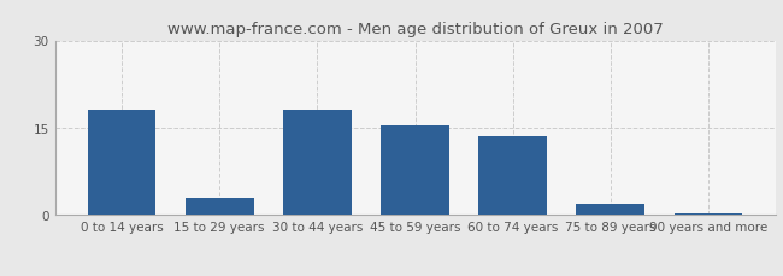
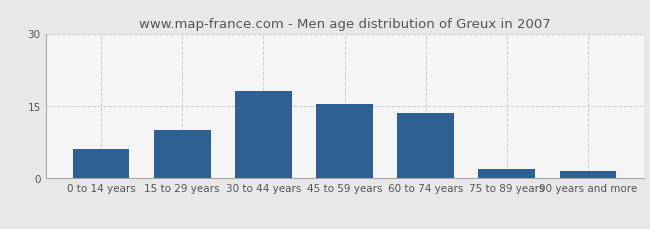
0 to 14 years: 18.0 -> 6.0
15 to 29 years: 3.0 -> 10.0
90 years and more: 0.3 -> 1.5
